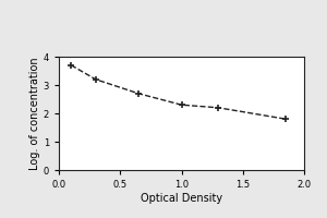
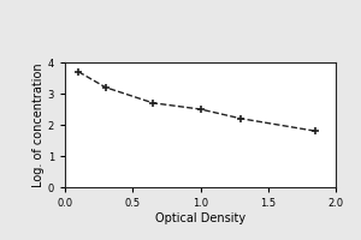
1.0: 2.3 -> 2.5
